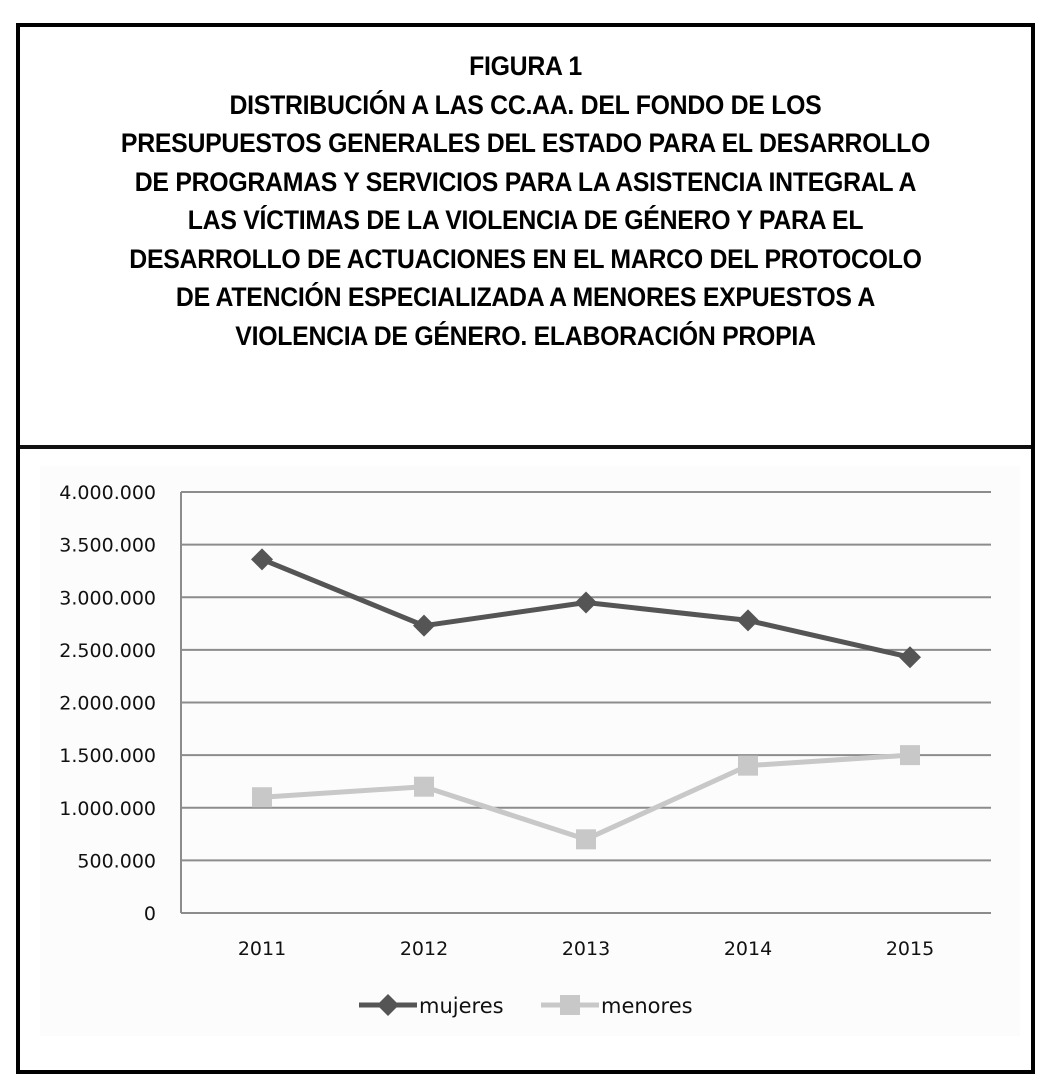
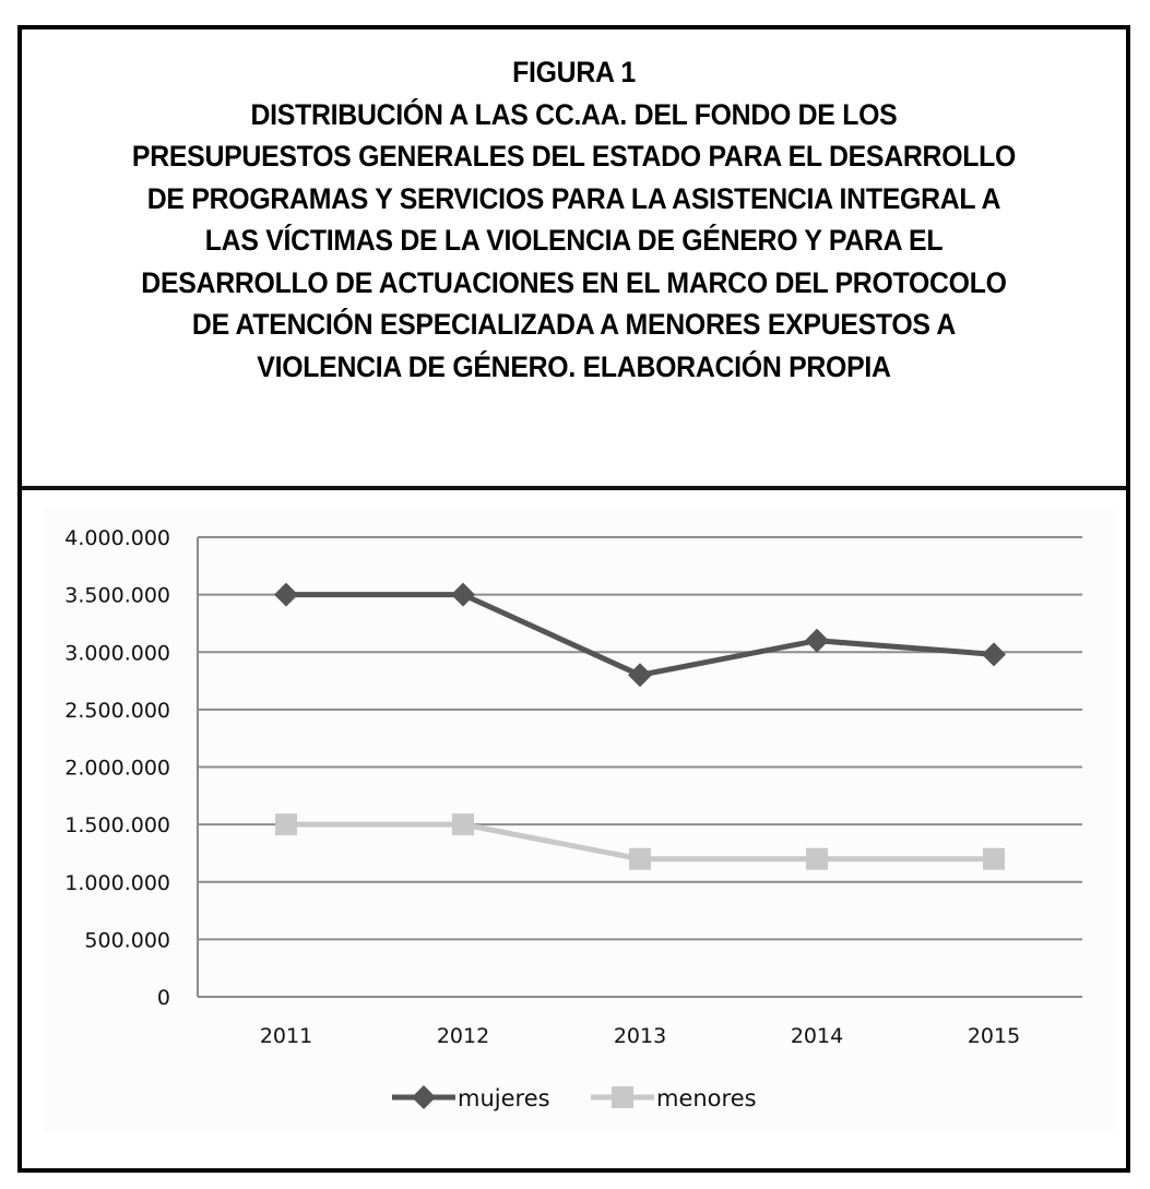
mujeres/2011: 3360000 -> 3500000
menores/2011: 1100000 -> 1500000
mujeres/2012: 2730000 -> 3500000
menores/2012: 1200000 -> 1500000
mujeres/2013: 2950000 -> 2800000
menores/2013: 700000 -> 1200000
mujeres/2014: 2780000 -> 3100000
menores/2014: 1400000 -> 1200000
mujeres/2015: 2430000 -> 2980000
menores/2015: 1500000 -> 1200000
